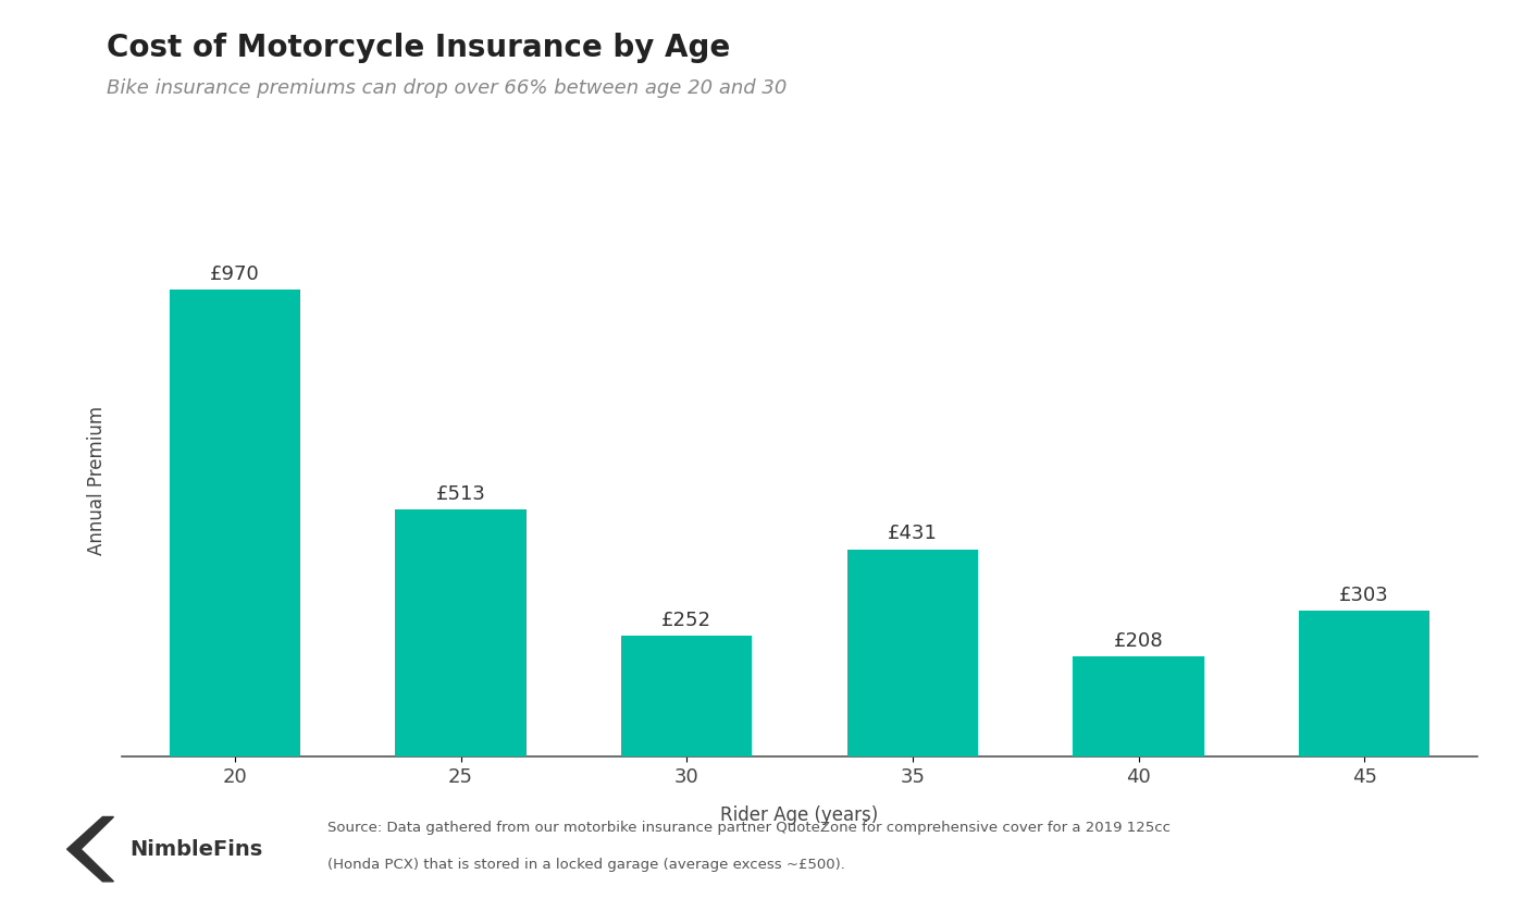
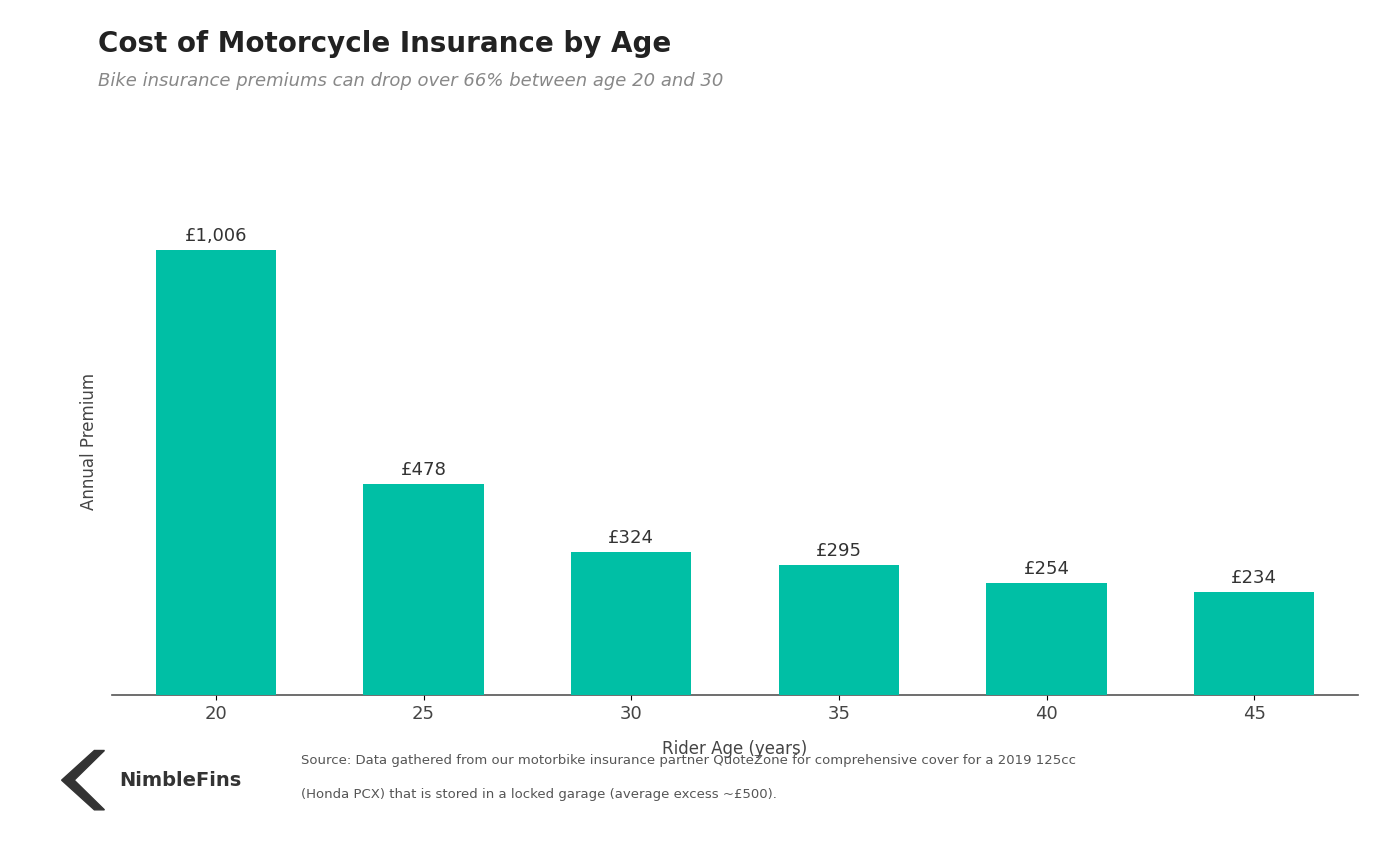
20: £970 -> £1,006
25: £513 -> £478
30: £252 -> £324
35: £431 -> £295
40: £208 -> £254
45: £303 -> £234
